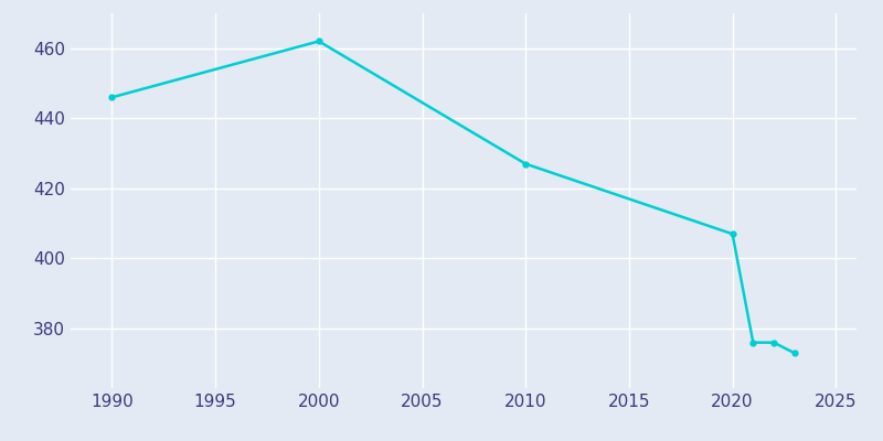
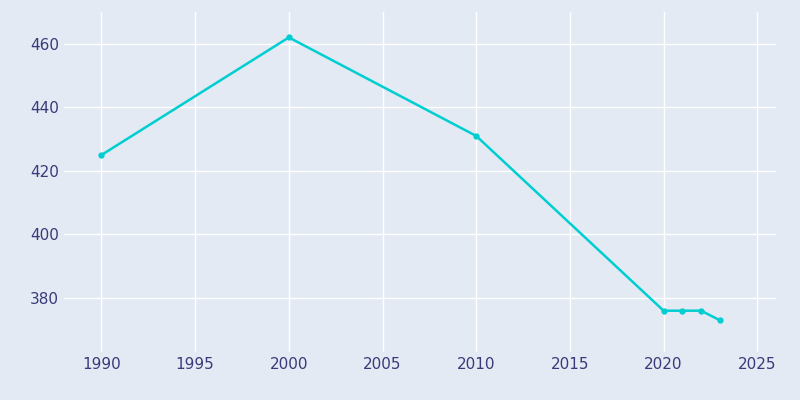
1990: 446 -> 425
2010: 427 -> 431
2020: 407 -> 376
